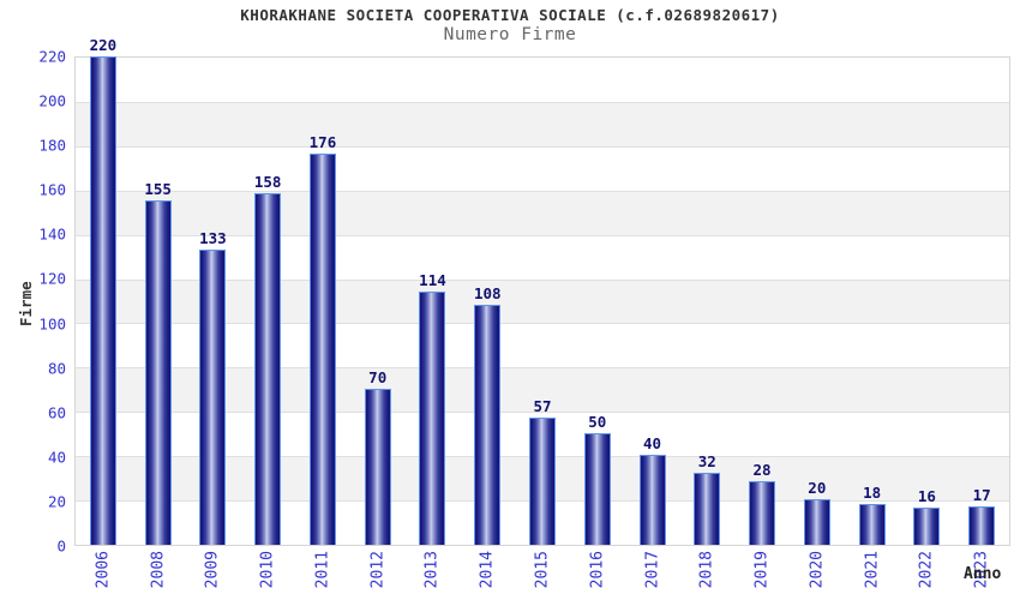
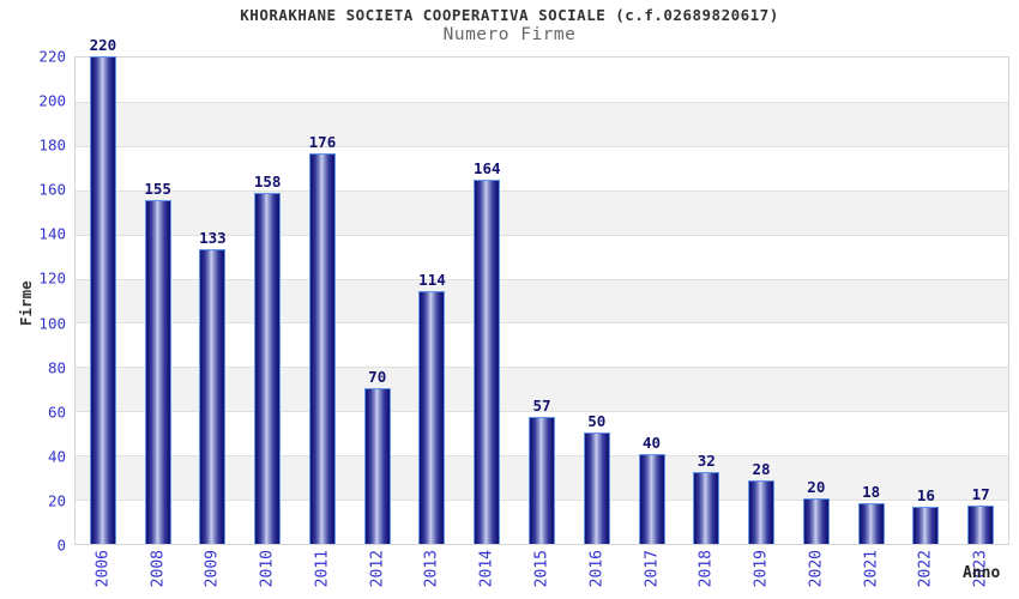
2014: 108 -> 164
